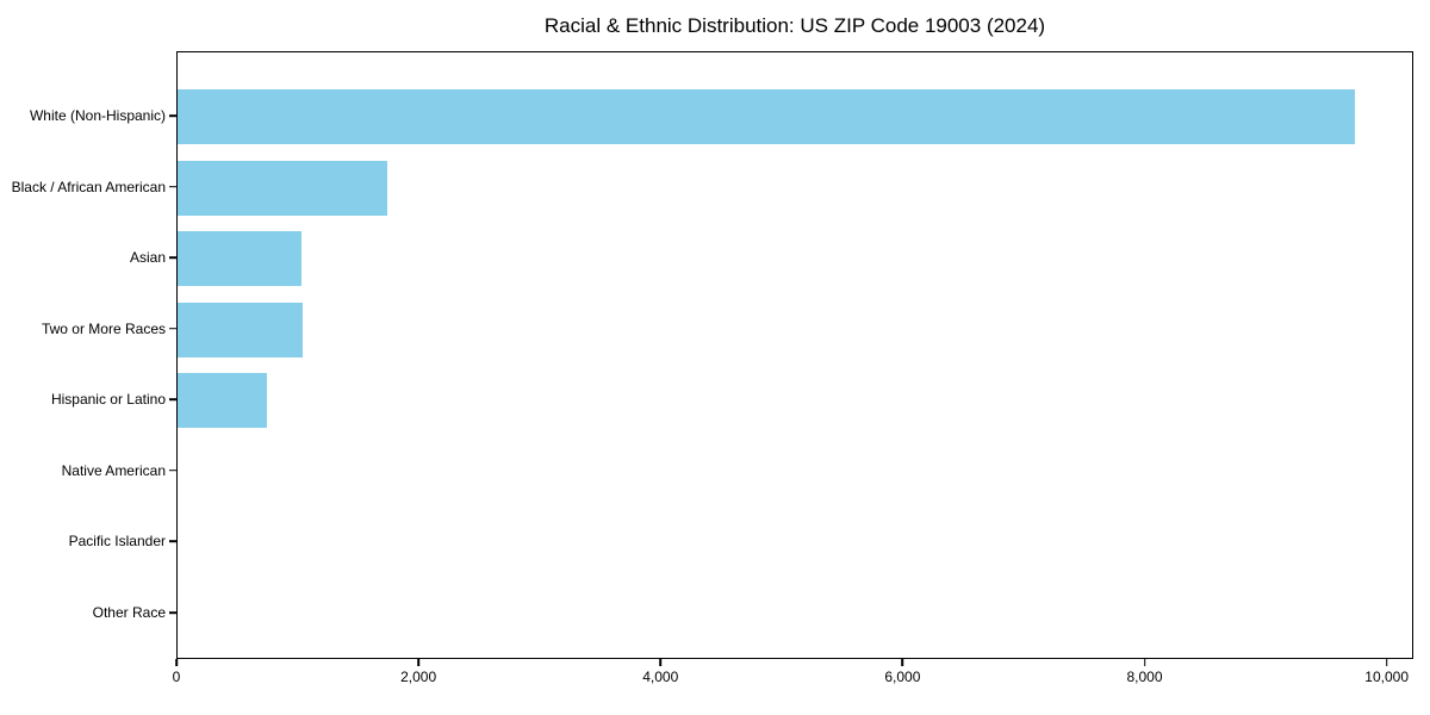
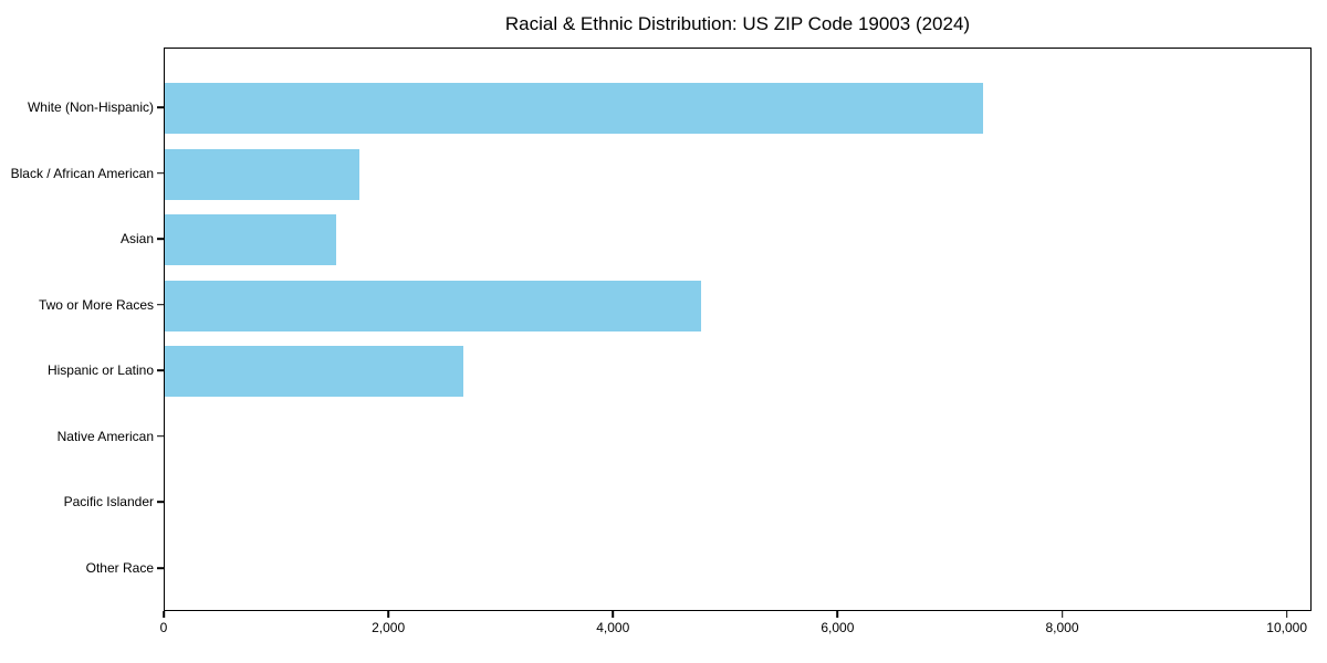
White (Non-Hispanic): 9730 -> 7290
Asian: 1020 -> 1530
Two or More Races: 1040 -> 4780
Hispanic or Latino: 740 -> 2660
